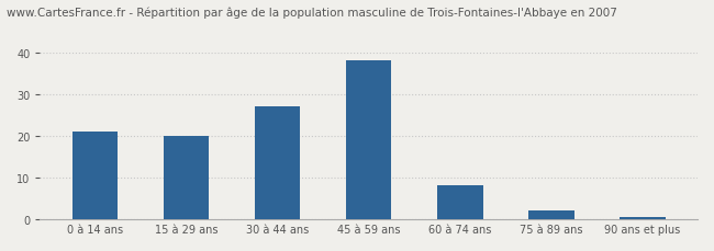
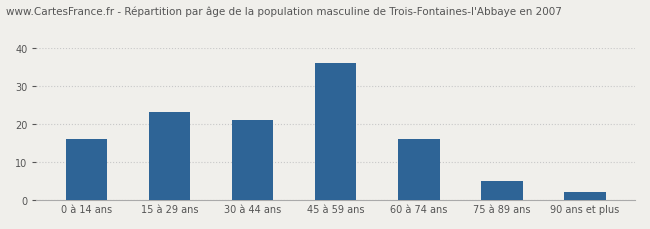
0 à 14 ans: 21.0 -> 16.0
15 à 29 ans: 20.0 -> 23.0
30 à 44 ans: 27.0 -> 21.0
45 à 59 ans: 38.0 -> 36.0
60 à 74 ans: 8.0 -> 16.0
75 à 89 ans: 2.0 -> 5.0
90 ans et plus: 0.4 -> 2.0
